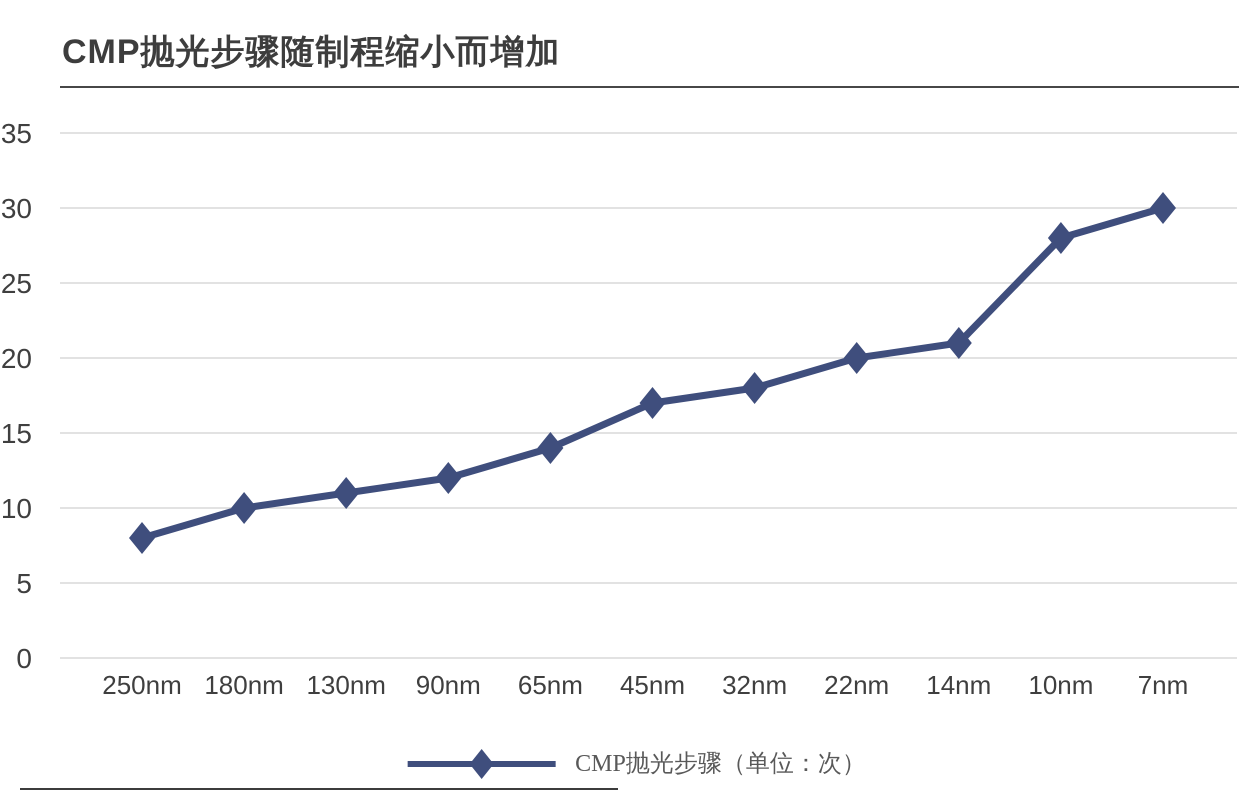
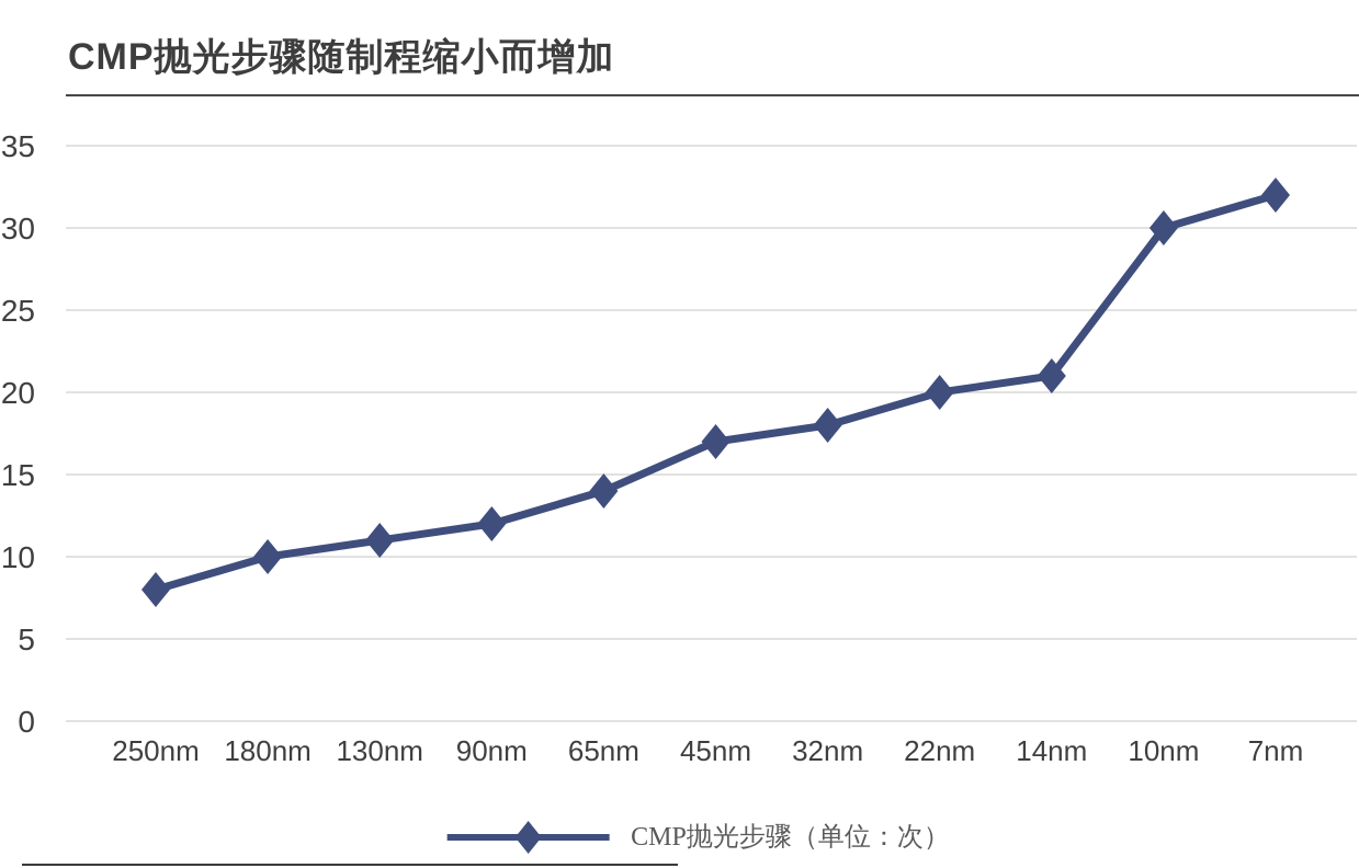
10nm: 28 -> 30
7nm: 30 -> 32
